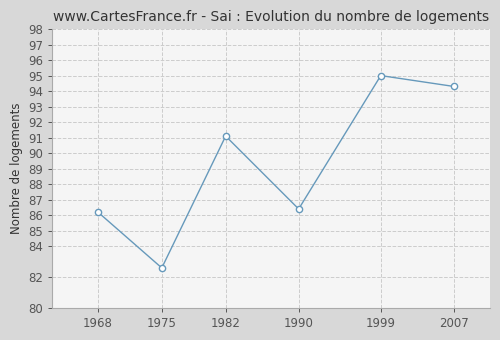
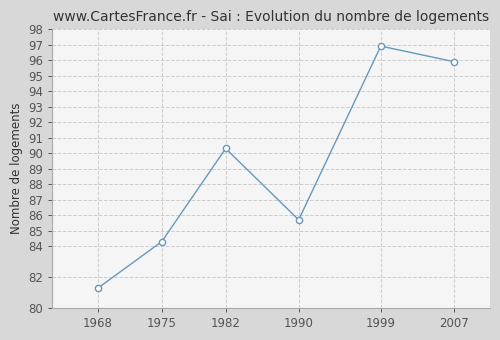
1968: 86.2 -> 81.3
1975: 82.6 -> 84.3
1982: 91.1 -> 90.3
1990: 86.4 -> 85.7
1999: 95.0 -> 96.9
2007: 94.3 -> 95.9
